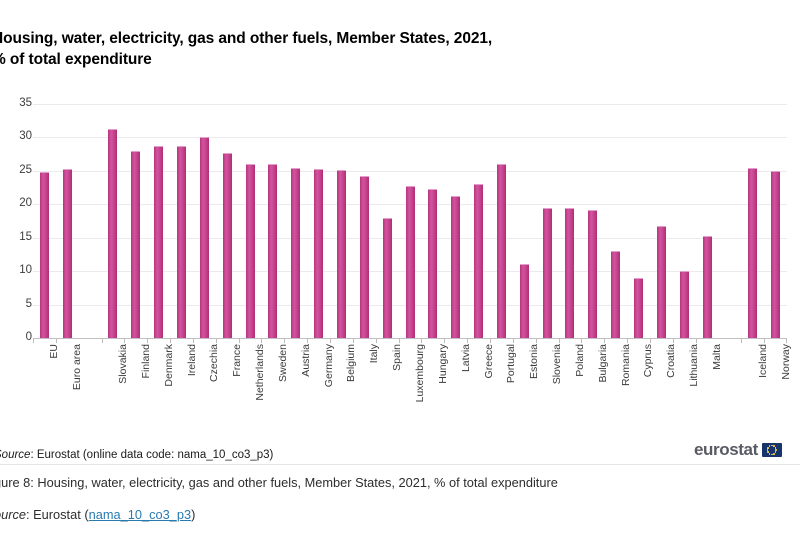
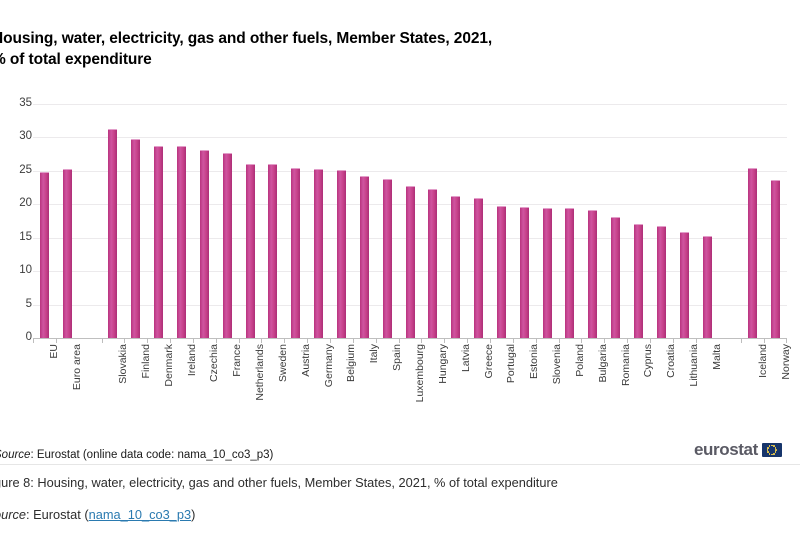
Finland: 28 -> 30
Czechia: 30 -> 28
Spain: 18 -> 24
Greece: 23 -> 21
Portugal: 26 -> 20
Estonia: 11 -> 20
Romania: 13 -> 18
Cyprus: 9 -> 17
Lithuania: 10 -> 16
Norway: 25 -> 24
